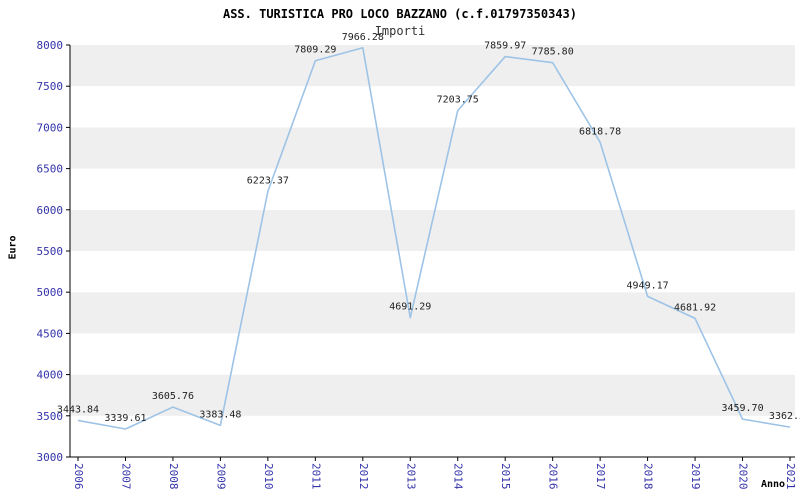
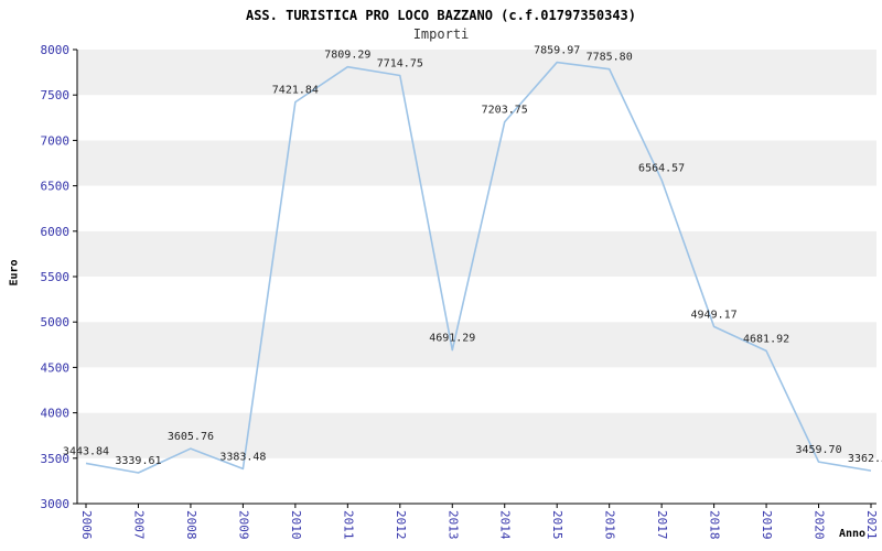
2010: 6223.37 -> 7421.84
2012: 7966.28 -> 7714.75
2017: 6818.78 -> 6564.57
